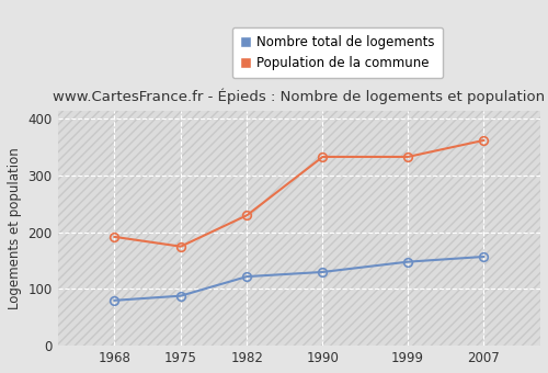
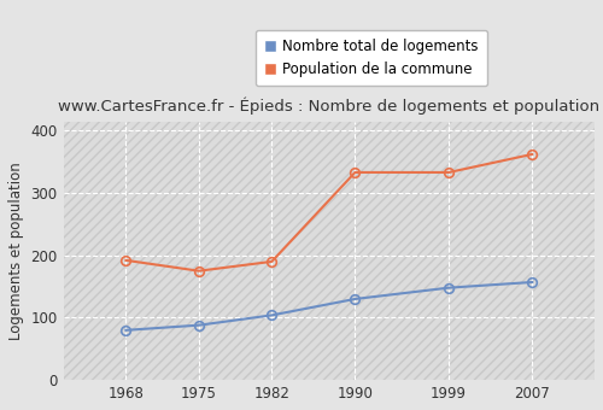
Nombre total de logements/1982: 122 -> 104
Population de la commune/1982: 230 -> 190
